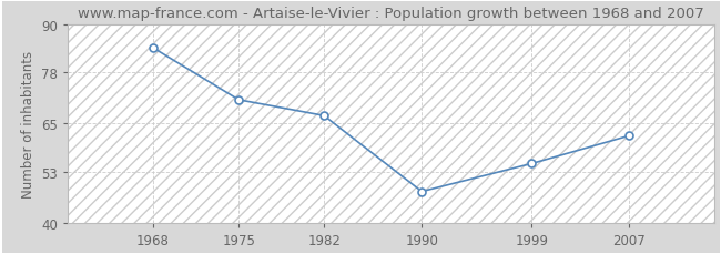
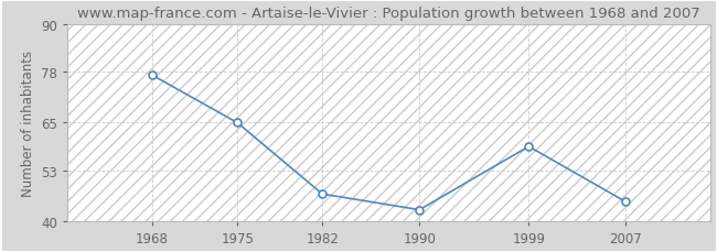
1968: 84 -> 77
1975: 71 -> 65
1982: 67 -> 47
1990: 48 -> 43
1999: 55 -> 59
2007: 62 -> 45
